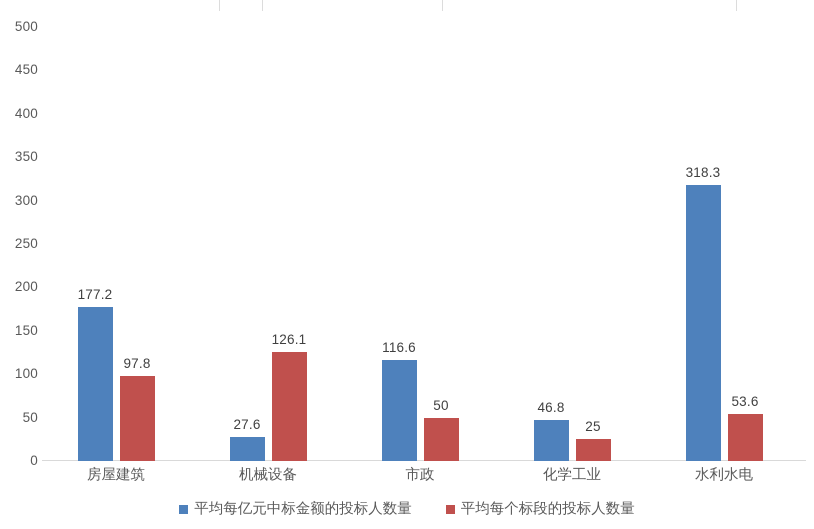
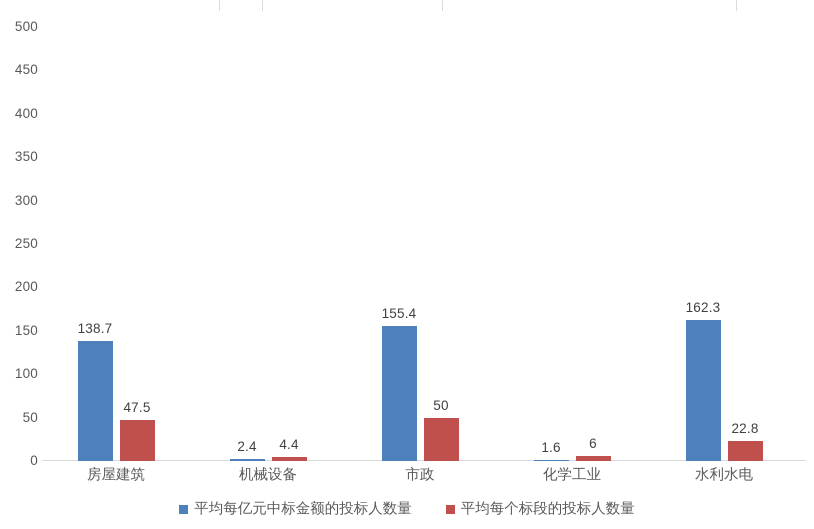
平均每亿元中标金额的投标人数量/房屋建筑: 177.2 -> 138.7
平均每个标段的投标人数量/房屋建筑: 97.8 -> 47.5
平均每亿元中标金额的投标人数量/机械设备: 27.6 -> 2.4
平均每个标段的投标人数量/机械设备: 126.1 -> 4.4
平均每亿元中标金额的投标人数量/市政: 116.6 -> 155.4
平均每亿元中标金额的投标人数量/化学工业: 46.8 -> 1.6
平均每个标段的投标人数量/化学工业: 25 -> 6
平均每亿元中标金额的投标人数量/水利水电: 318.3 -> 162.3
平均每个标段的投标人数量/水利水电: 53.6 -> 22.8
